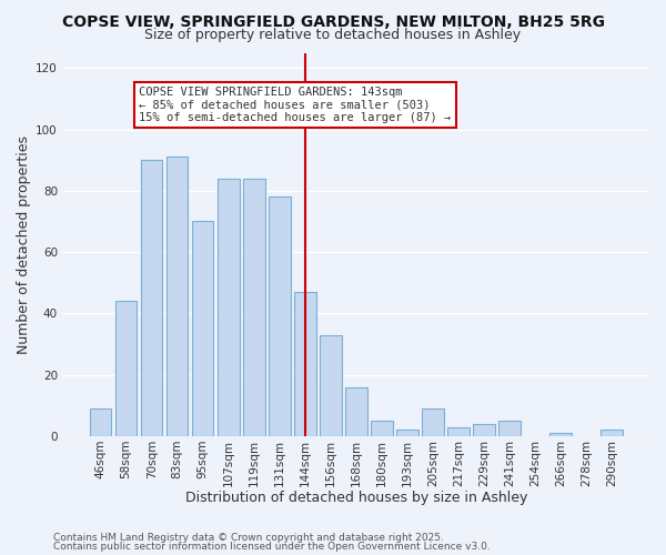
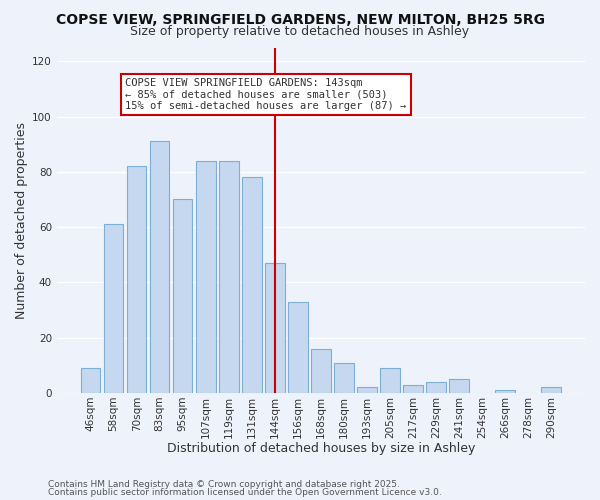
58sqm: 44 -> 61
70sqm: 90 -> 82
180sqm: 5 -> 11
